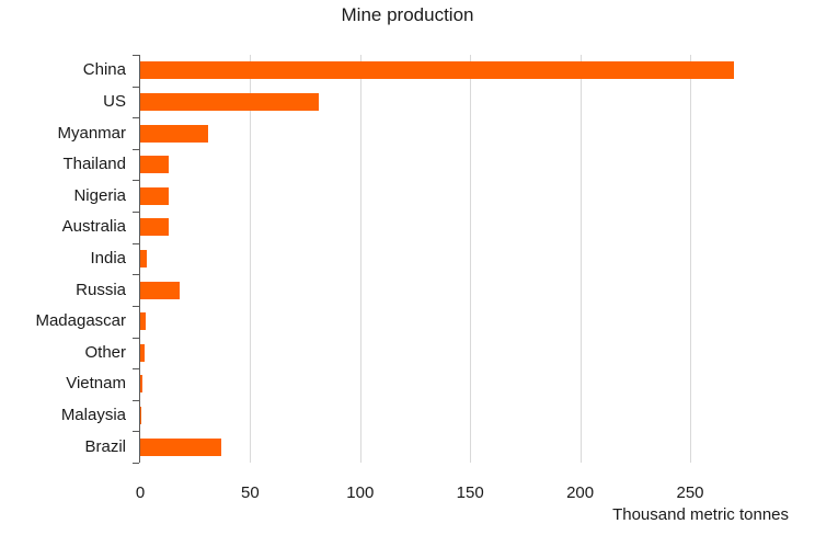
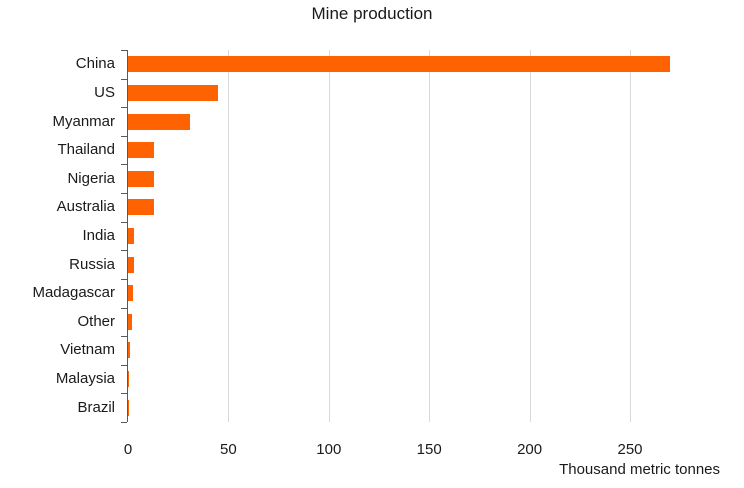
US: 81 -> 45
Russia: 18 -> 3
Brazil: 37 -> 1
